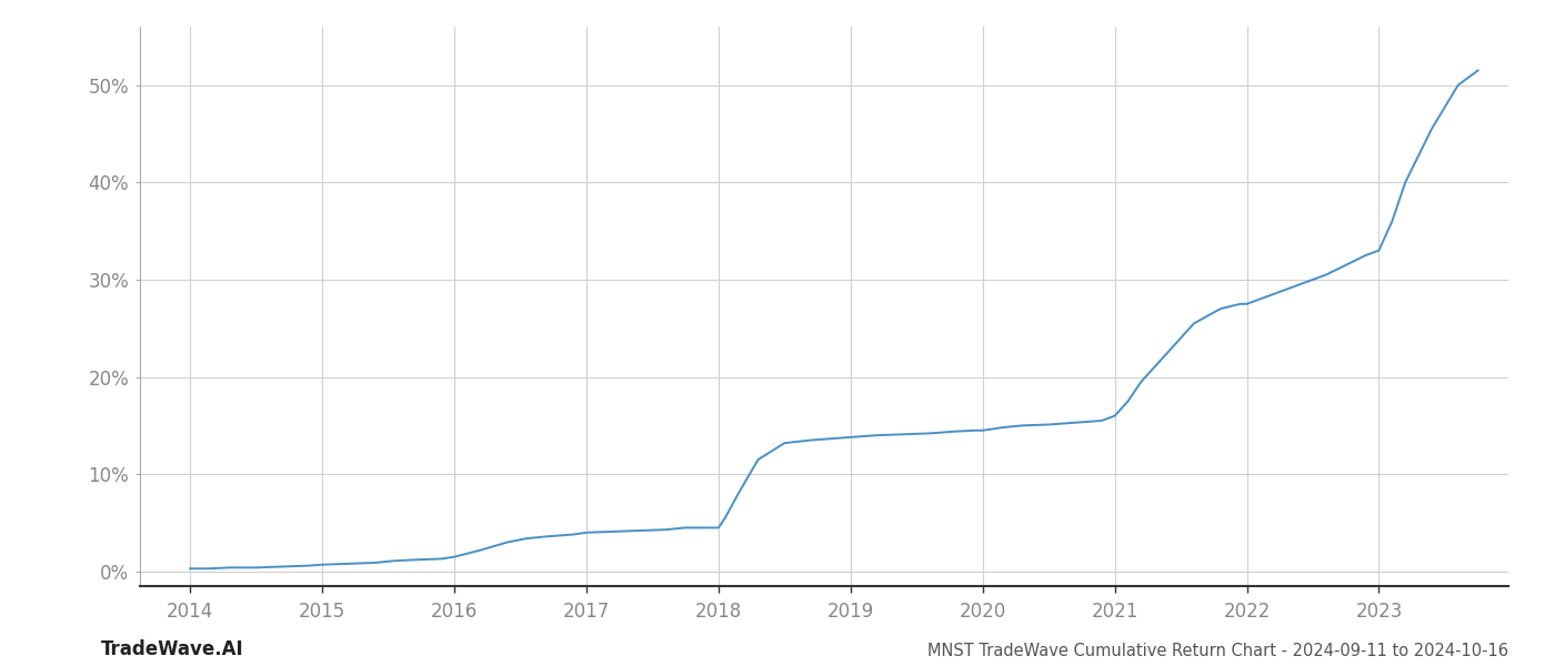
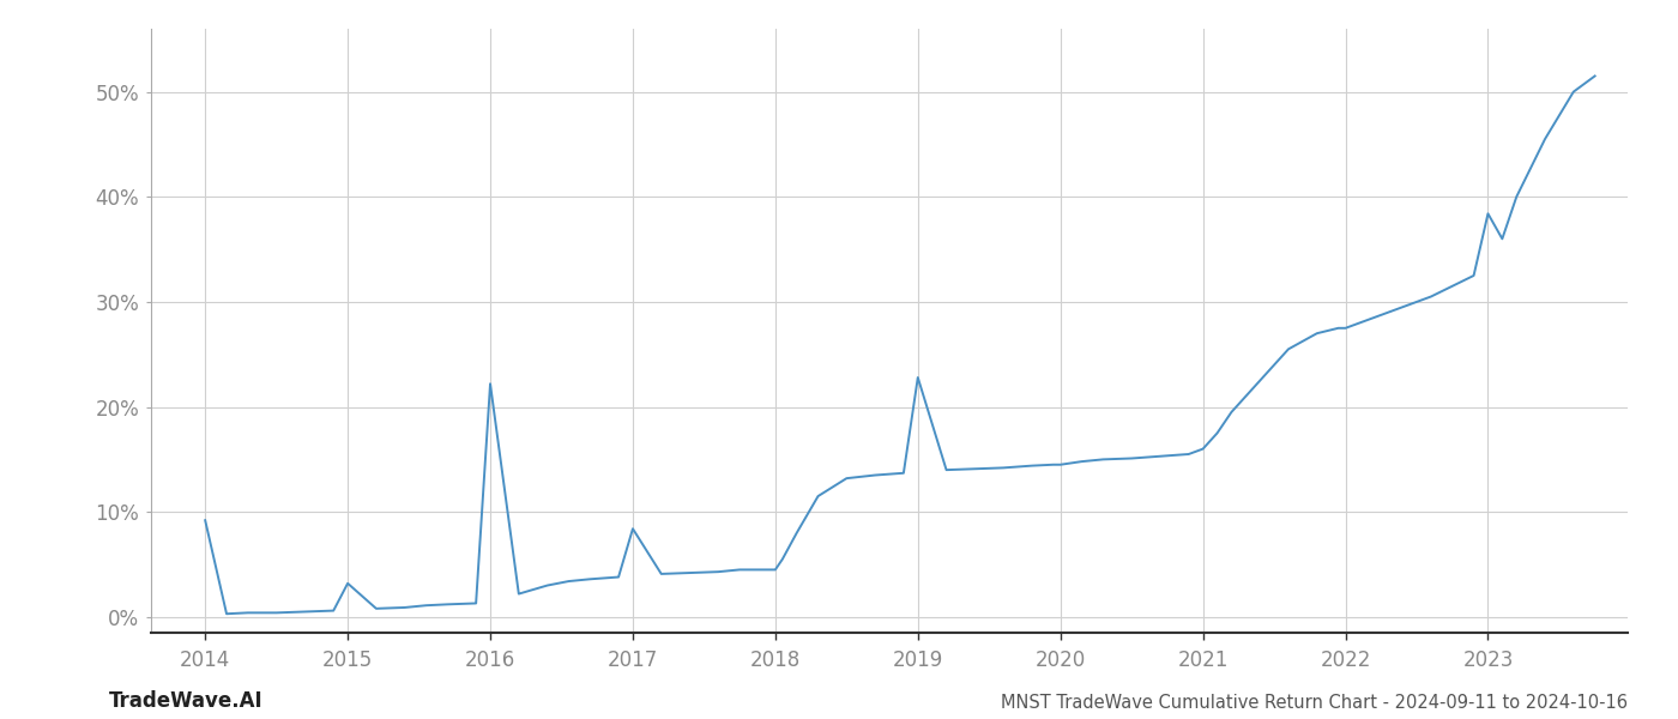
2014: 0.3% -> 9.2%
2015: 0.7% -> 3.2%
2016: 1.5% -> 22.2%
2017: 4.0% -> 8.4%
2019: 13.8% -> 22.8%
2023: 33.0% -> 38.4%
